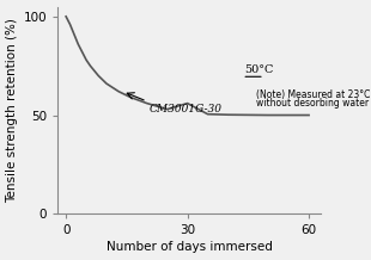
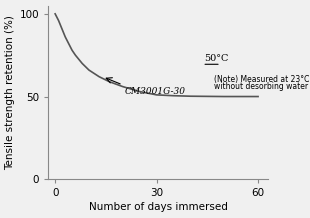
30: 56 -> 51
